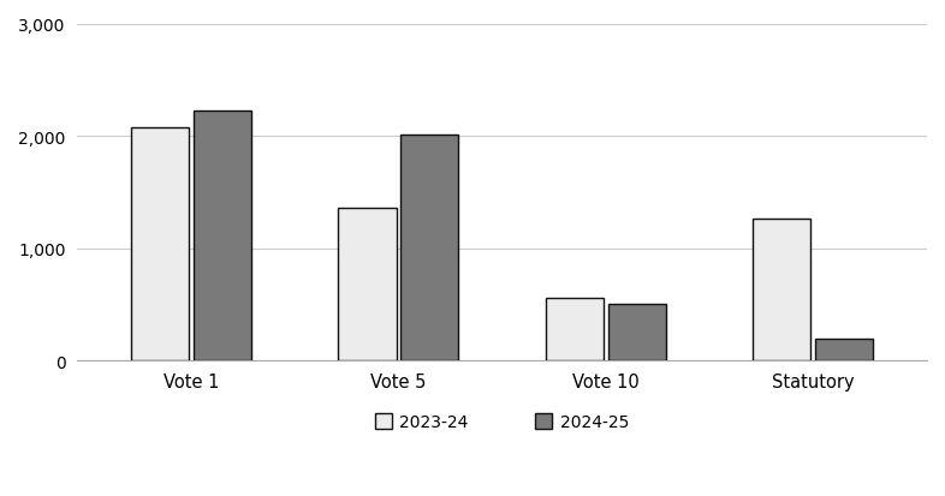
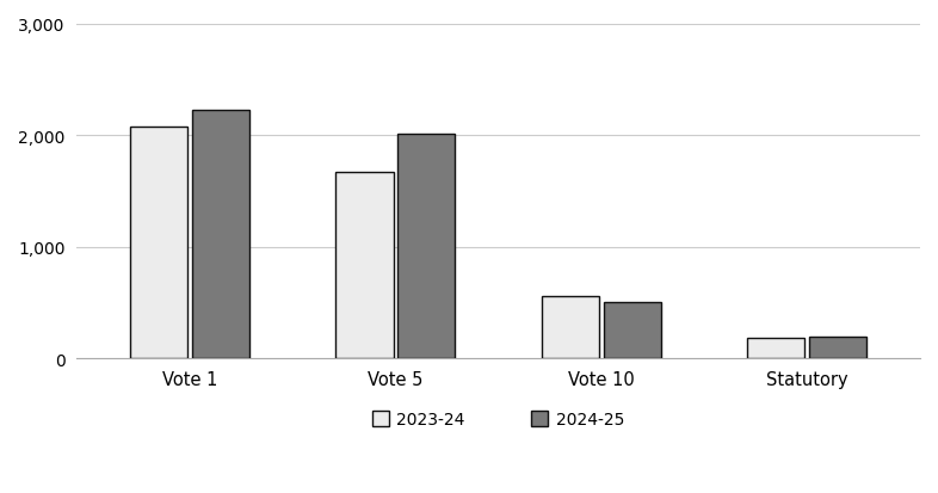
2023-24/Vote 5: 1,360 -> 1,680
2023-24/Statutory: 1,260 -> 180
